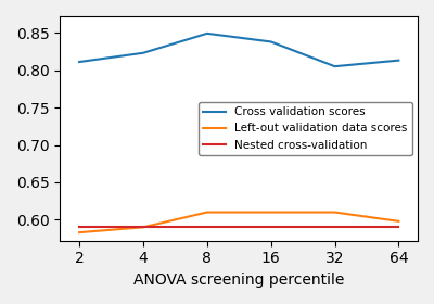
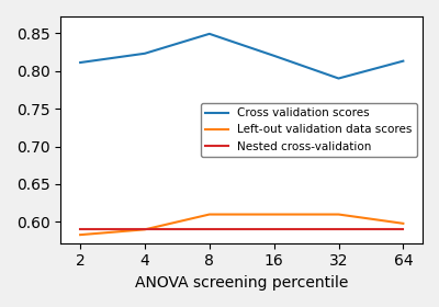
Cross validation scores/16: 0.838 -> 0.820
Cross validation scores/32: 0.805 -> 0.790
